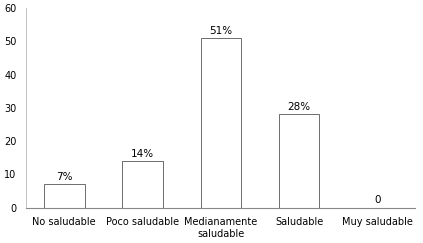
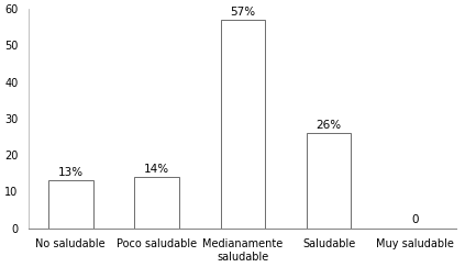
No saludable: 7% -> 13%
Medianamente saludable: 51% -> 57%
Saludable: 28% -> 26%
